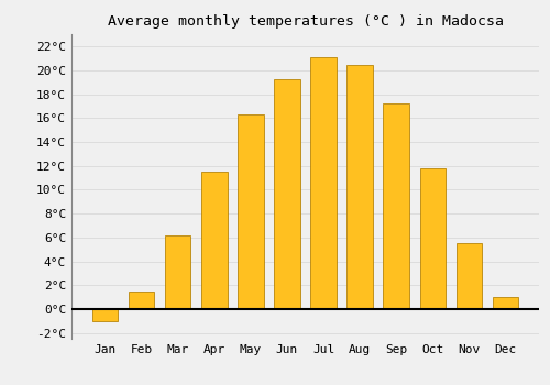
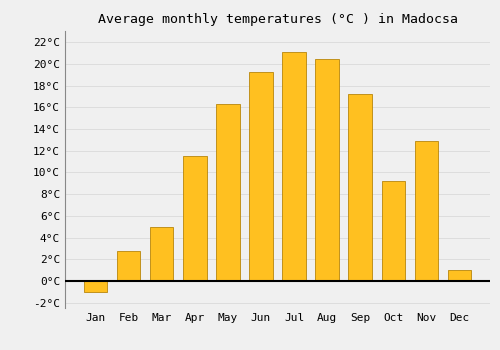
Feb: 1.5°C -> 2.8°C
Mar: 6.2°C -> 5.0°C
Oct: 11.8°C -> 9.2°C
Nov: 5.5°C -> 12.9°C
